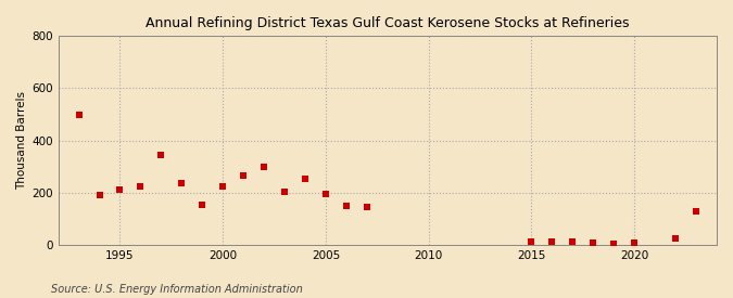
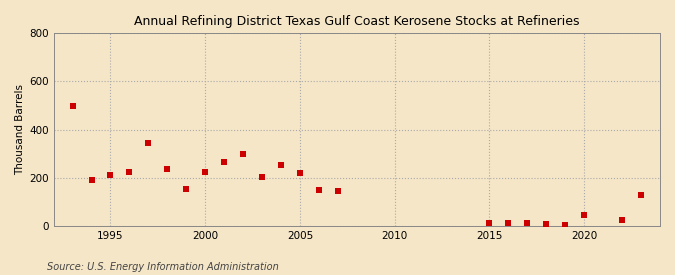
2005: 195 -> 220
2020: 8 -> 45
